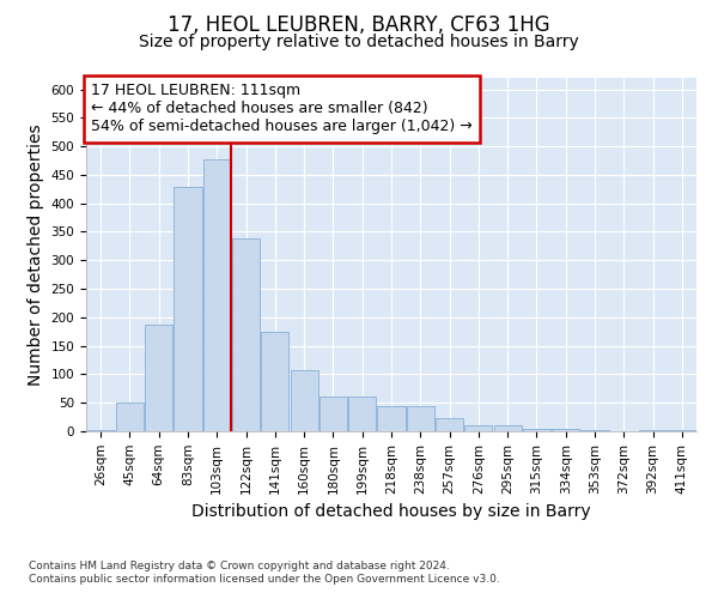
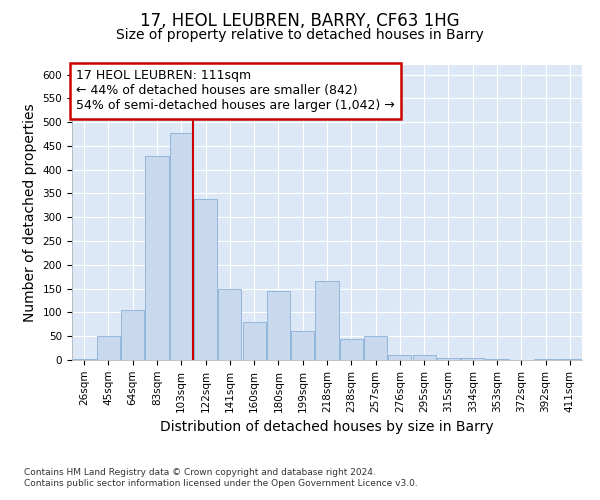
64sqm: 188 -> 105
141sqm: 175 -> 150
160sqm: 107 -> 80
180sqm: 60 -> 145
218sqm: 45 -> 165
257sqm: 23 -> 50
